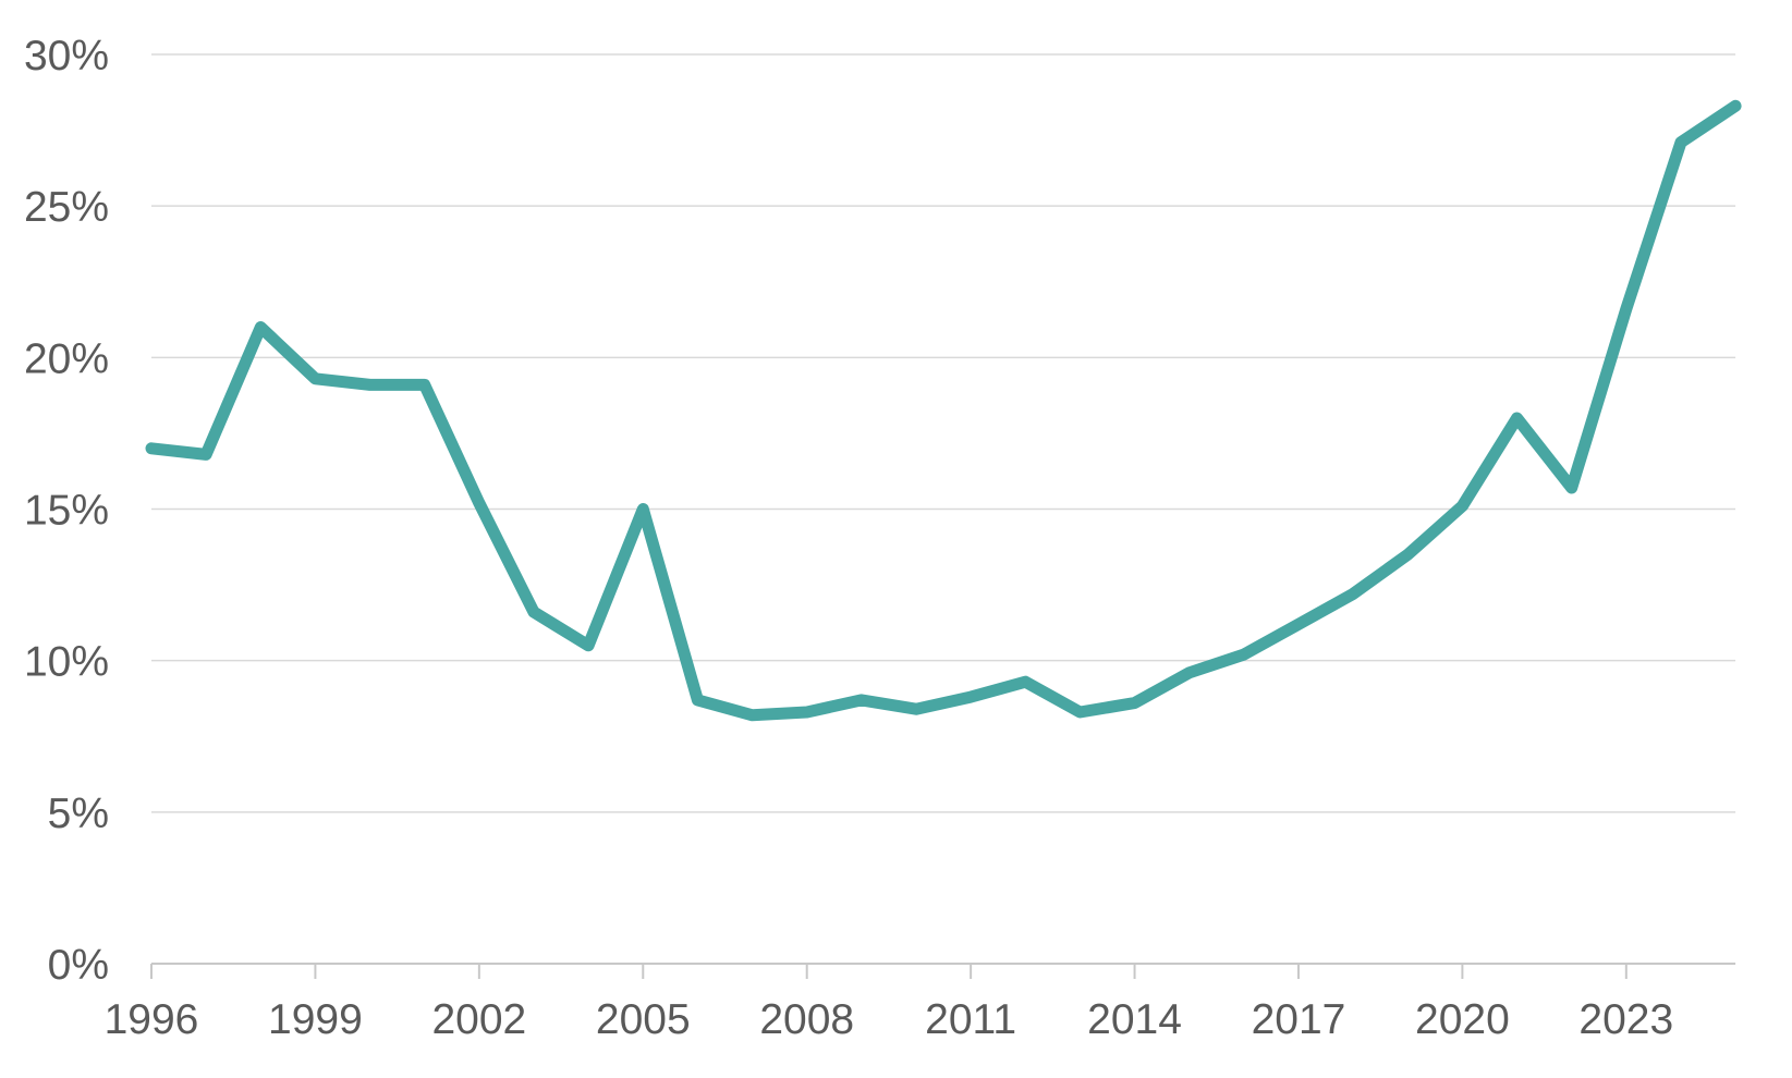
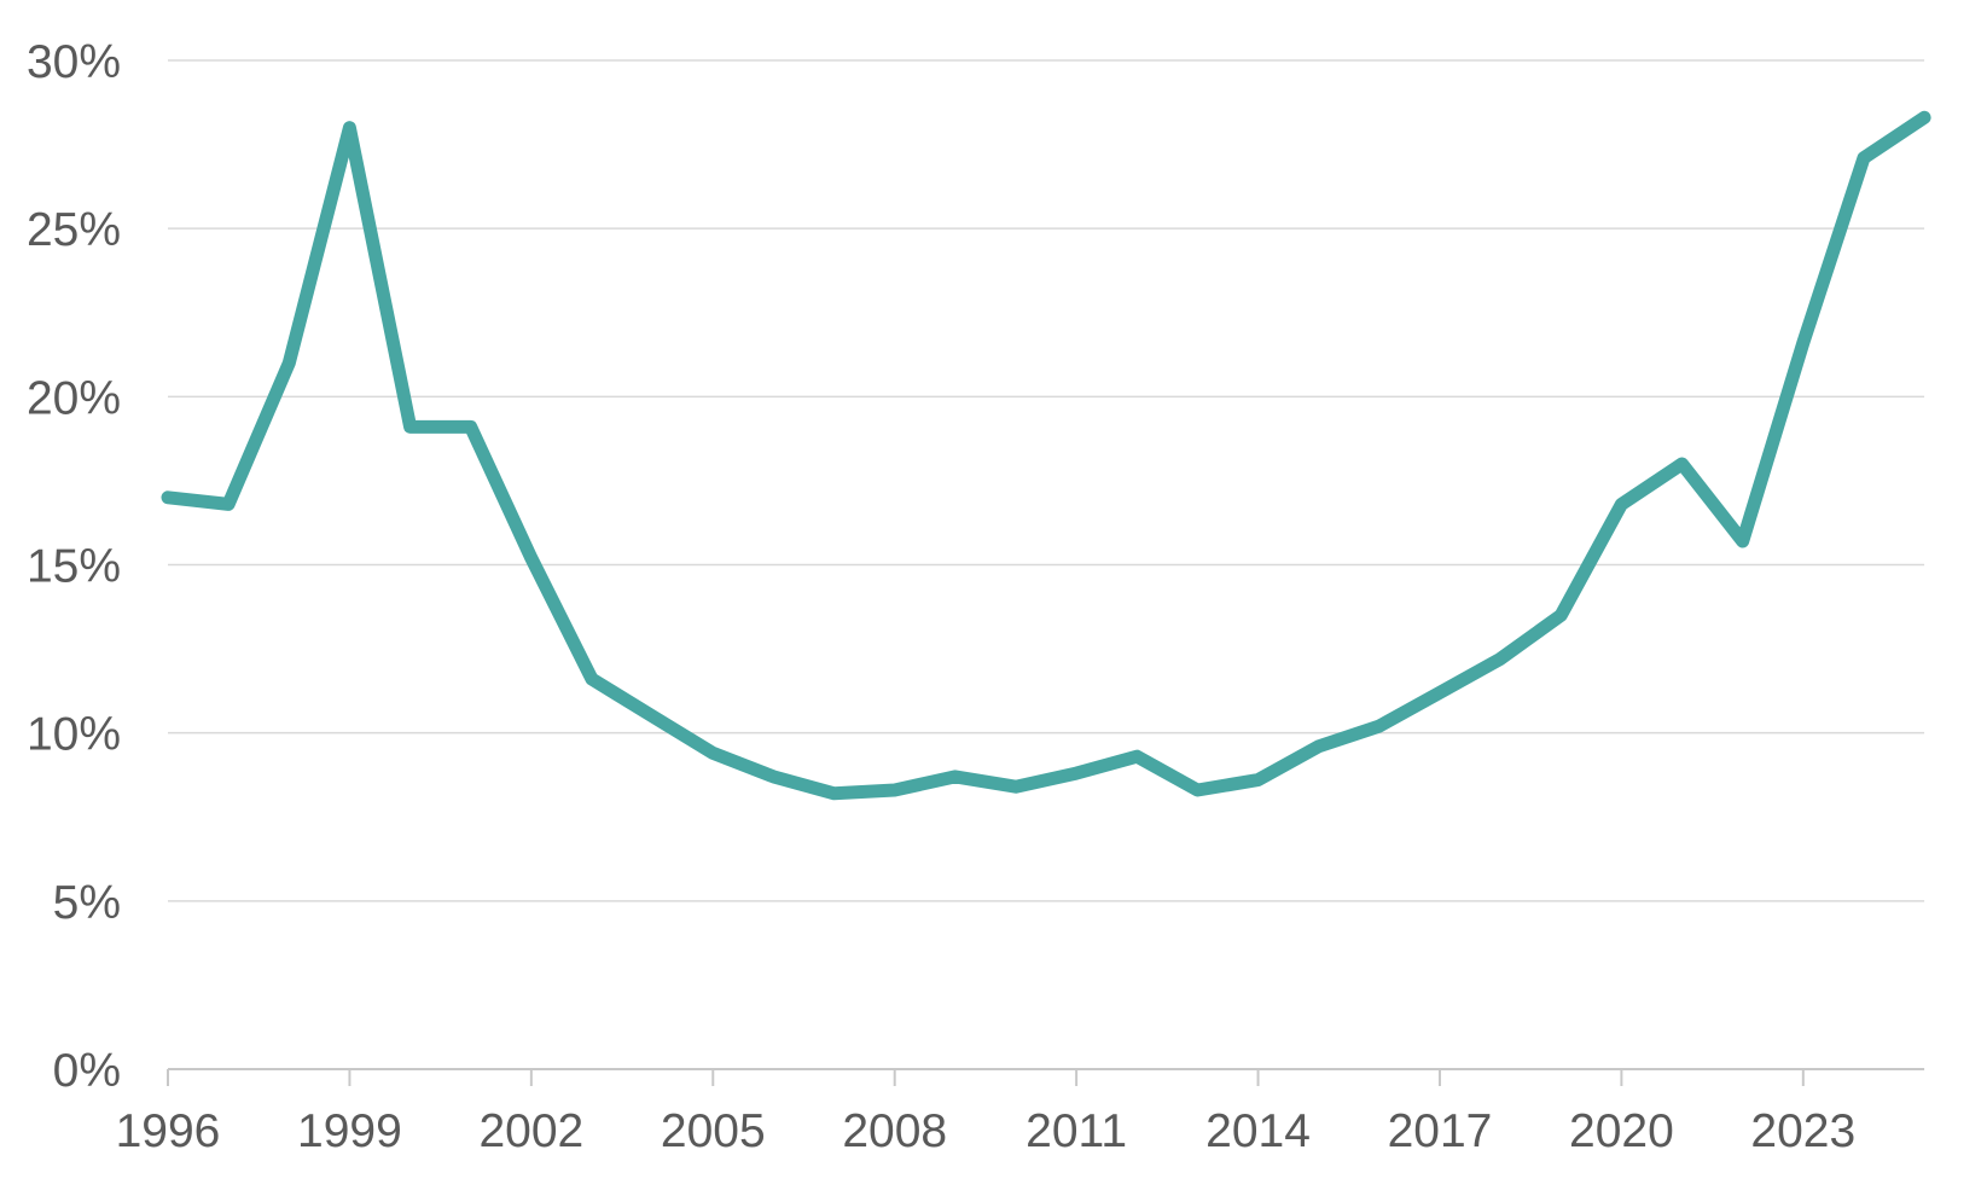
1999: 19.3% -> 28.0%
2005: 15.0% -> 9.4%
2020: 15.1% -> 16.8%
